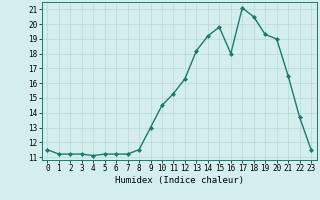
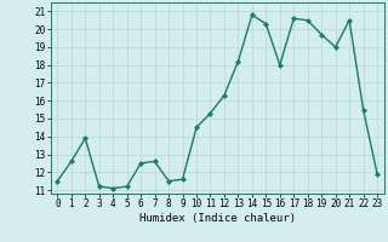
1: 11.2 -> 12.6
2: 11.2 -> 13.9
6: 11.2 -> 12.5
7: 11.2 -> 12.6
9: 13.0 -> 11.6
14: 19.2 -> 20.8
15: 19.8 -> 20.3
17: 21.1 -> 20.6
19: 19.3 -> 19.7
21: 16.5 -> 20.5
22: 13.7 -> 15.5
23: 11.5 -> 11.9
